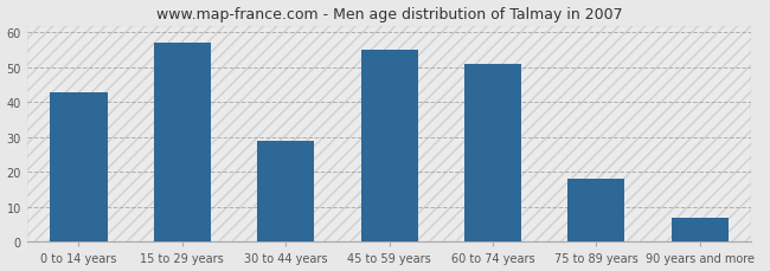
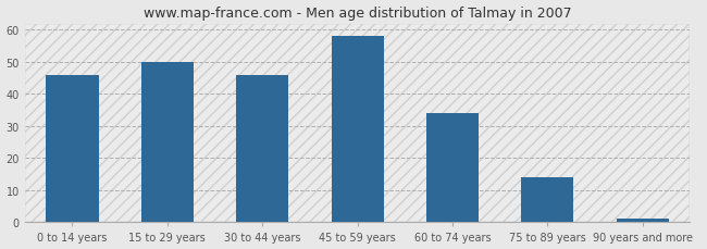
0 to 14 years: 43 -> 46
15 to 29 years: 57 -> 50
30 to 44 years: 29 -> 46
45 to 59 years: 55 -> 58
60 to 74 years: 51 -> 34
75 to 89 years: 18 -> 14
90 years and more: 7 -> 1
